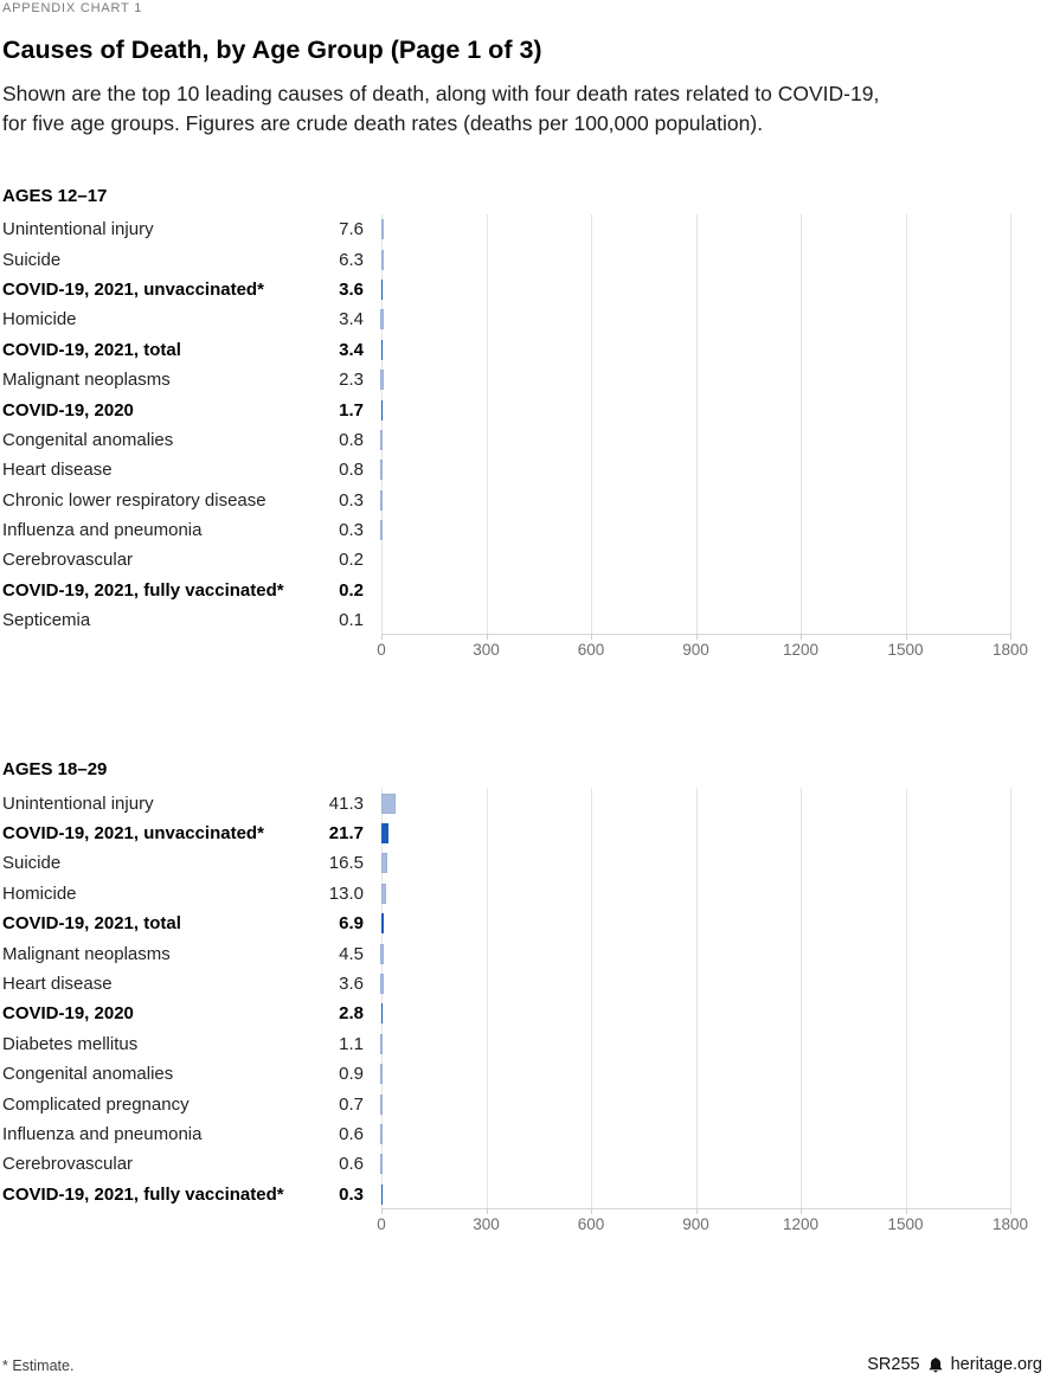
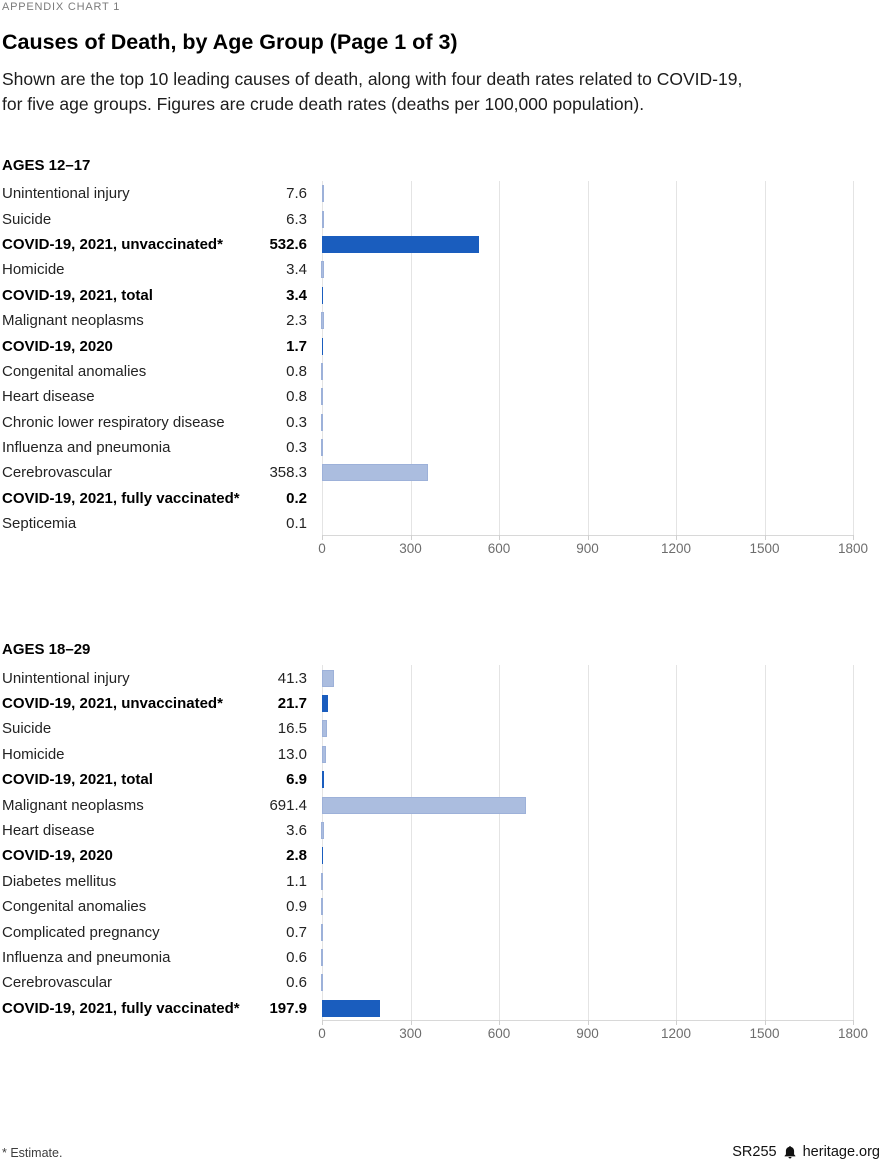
AGES 12–17/COVID-19, 2021, unvaccinated*: 3.6 -> 532.6
AGES 12–17/Cerebrovascular: 0.2 -> 358.3
AGES 18–29/Malignant neoplasms: 4.5 -> 691.4
AGES 18–29/COVID-19, 2021, fully vaccinated*: 0.3 -> 197.9
